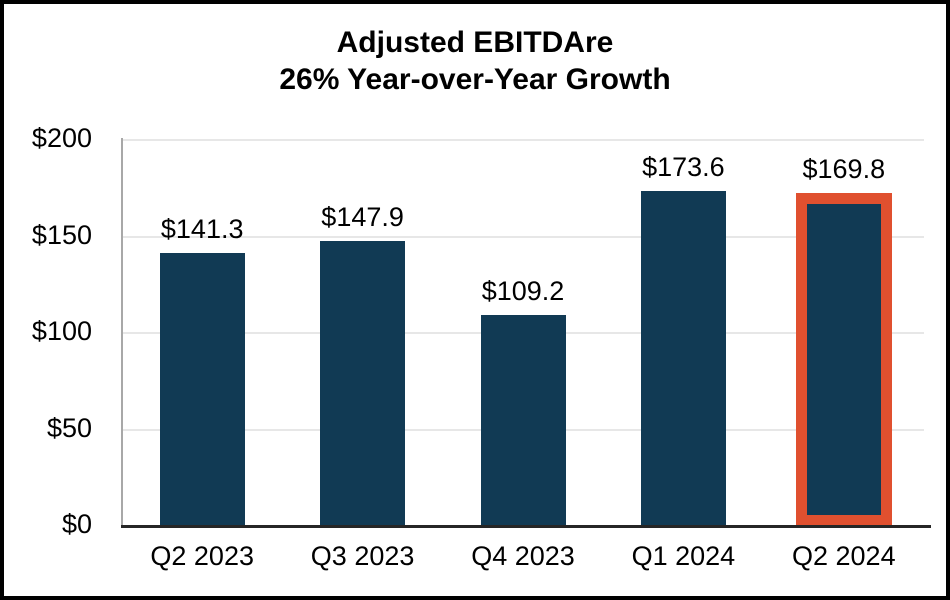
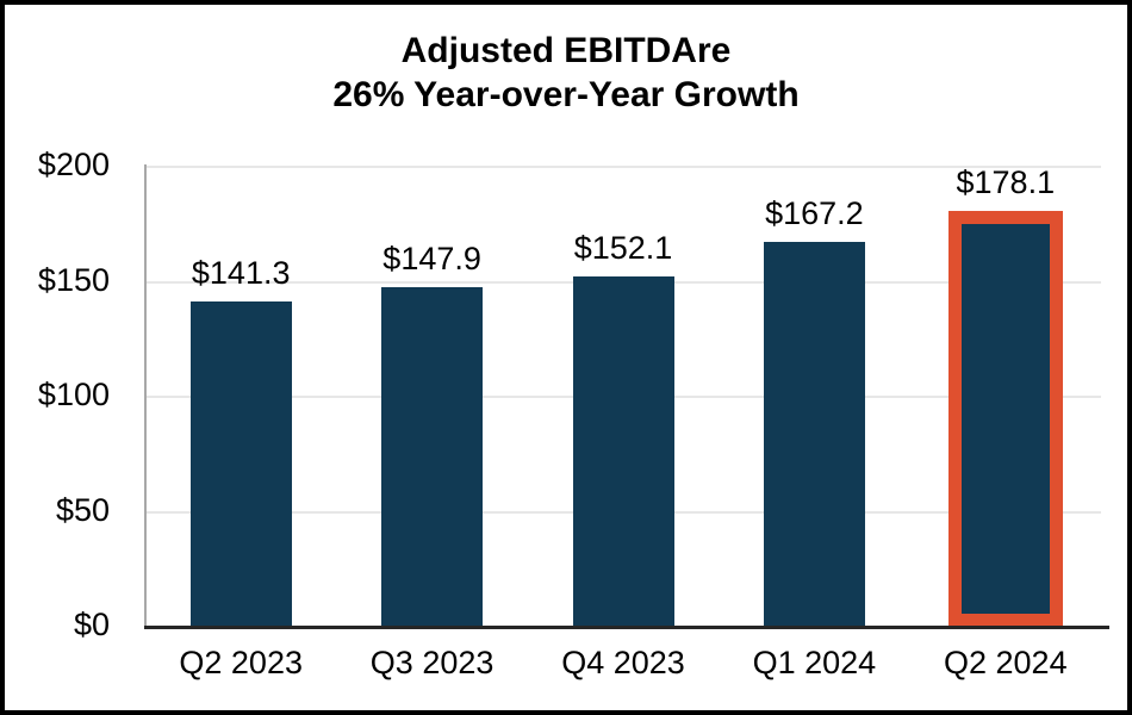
Q4 2023: $109.2 -> $152.1
Q1 2024: $173.6 -> $167.2
Q2 2024: $169.8 -> $178.1
